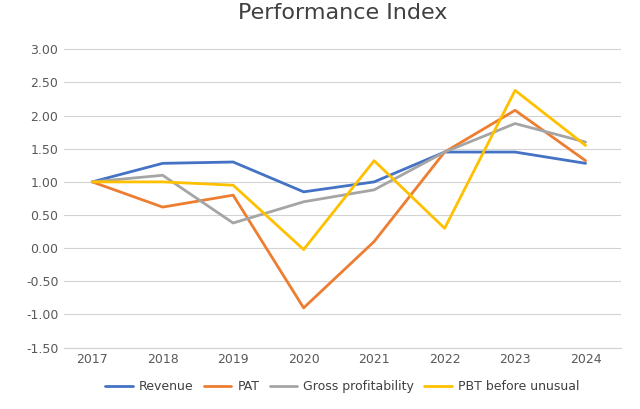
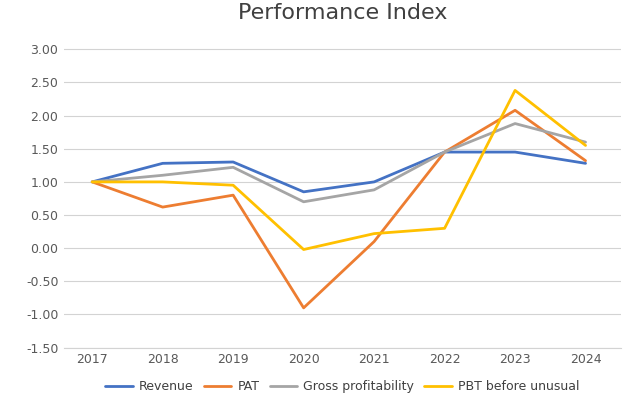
Gross profitability/2019: 0.38 -> 1.22
PBT before unusual/2021: 1.32 -> 0.22
